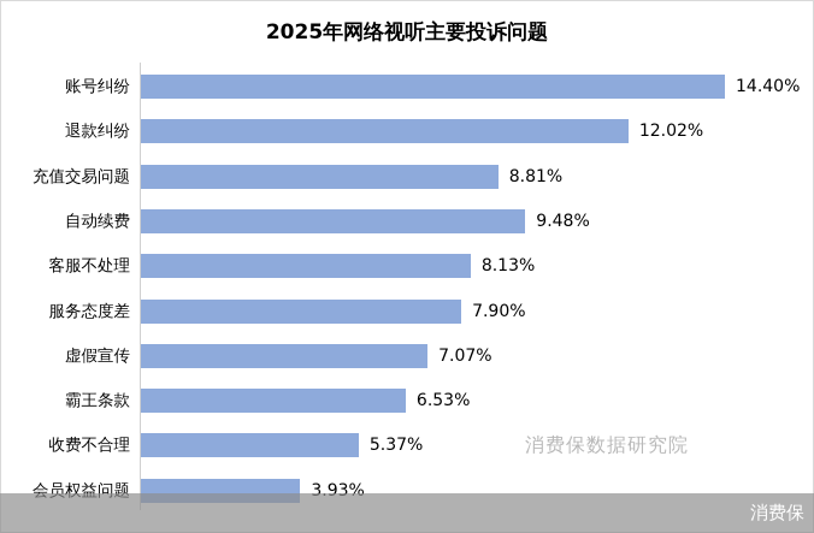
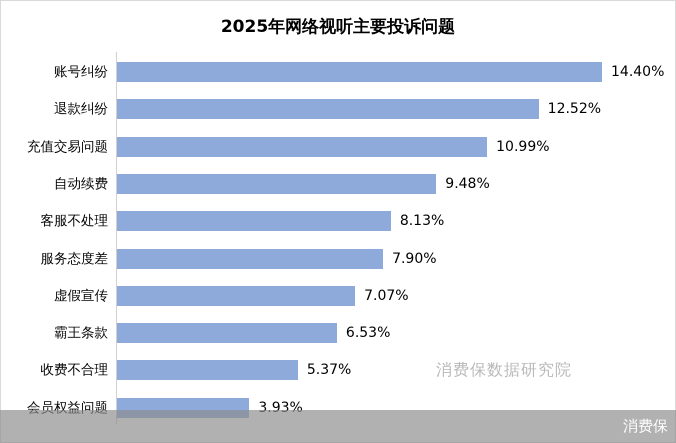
退款纠纷: 12.02% -> 12.52%
充值交易问题: 8.81% -> 10.99%
